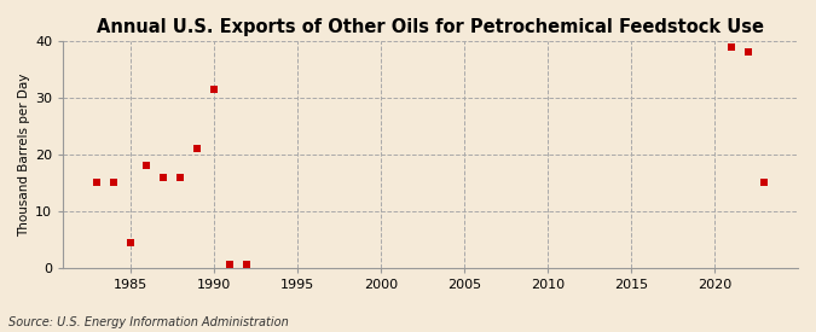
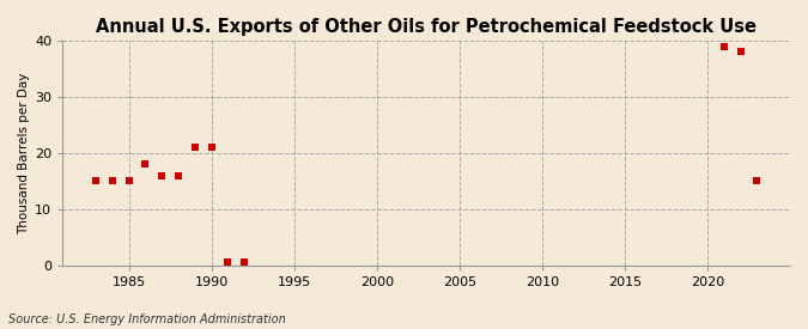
1985: 4.5 -> 15.0
1990: 31.5 -> 21.0
